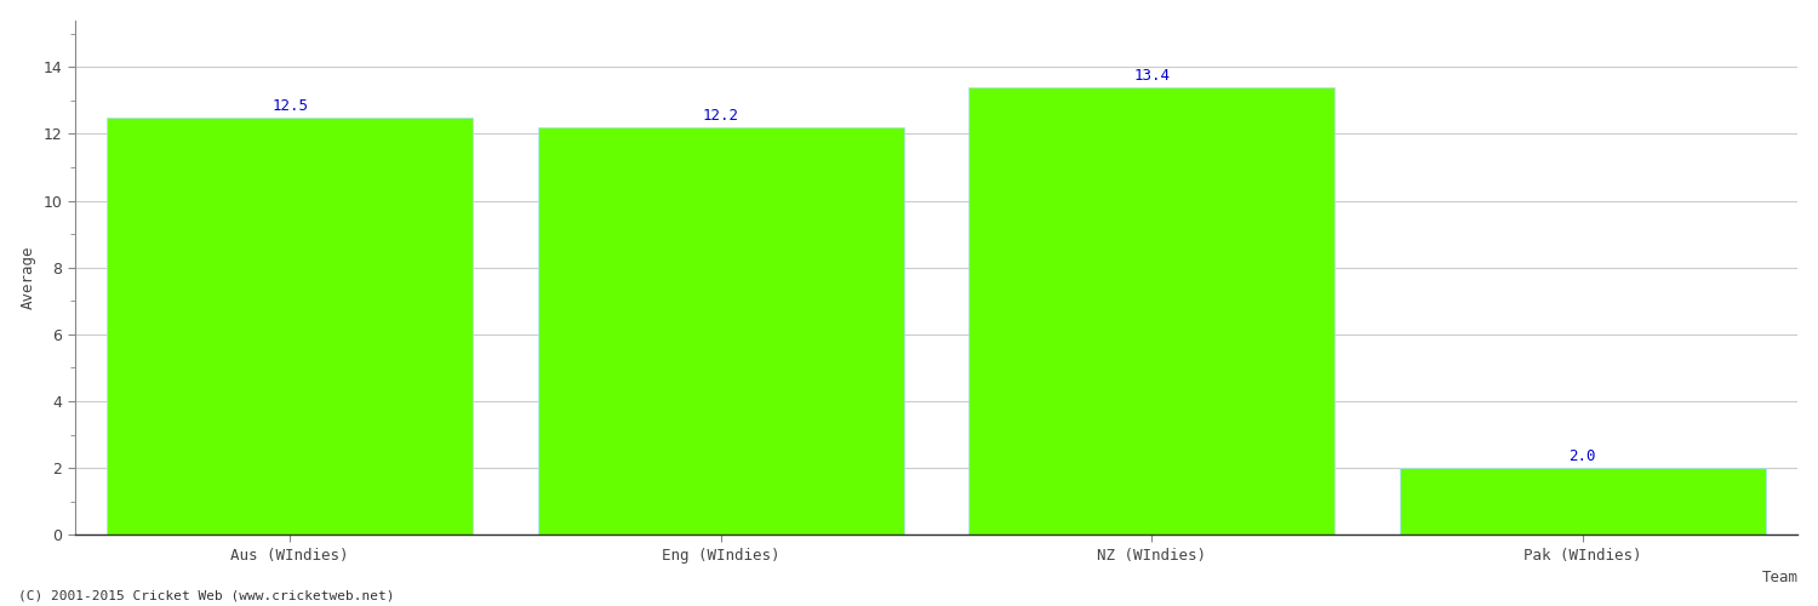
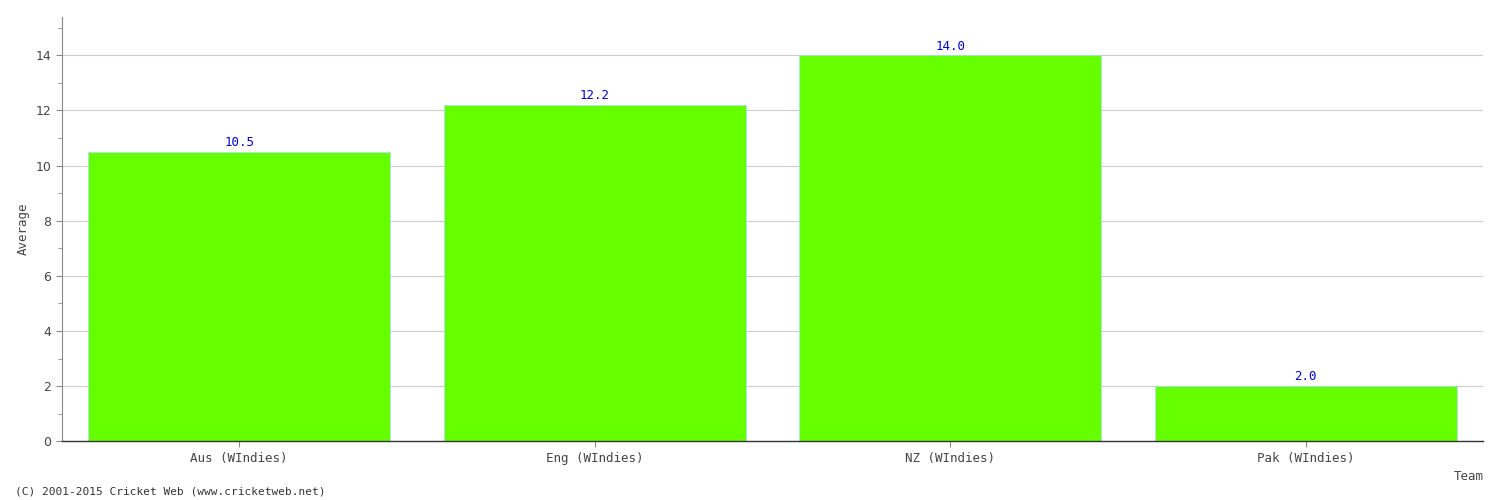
Aus (WIndies): 12.5 -> 10.5
NZ (WIndies): 13.4 -> 14.0
